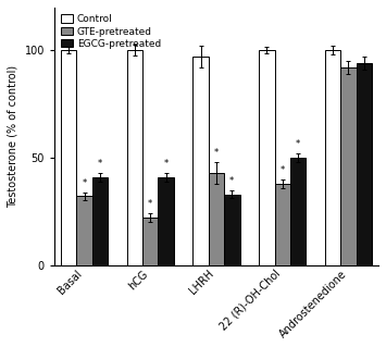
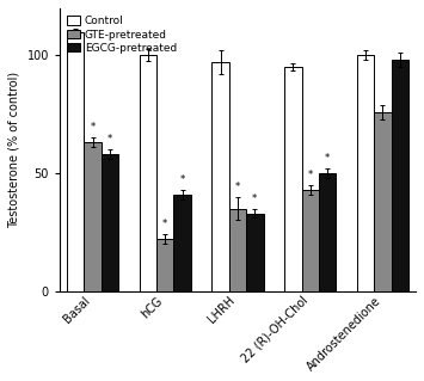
Control/Basal: 100 -> 110
GTE-pretreated/Basal: 32 -> 63
EGCG-pretreated/Basal: 41 -> 58
GTE-pretreated/LHRH: 43 -> 35
Control/22 (R)-OH-Chol: 100 -> 95
GTE-pretreated/22 (R)-OH-Chol: 38 -> 43
GTE-pretreated/Androstenedione: 92 -> 76
EGCG-pretreated/Androstenedione: 94 -> 98
